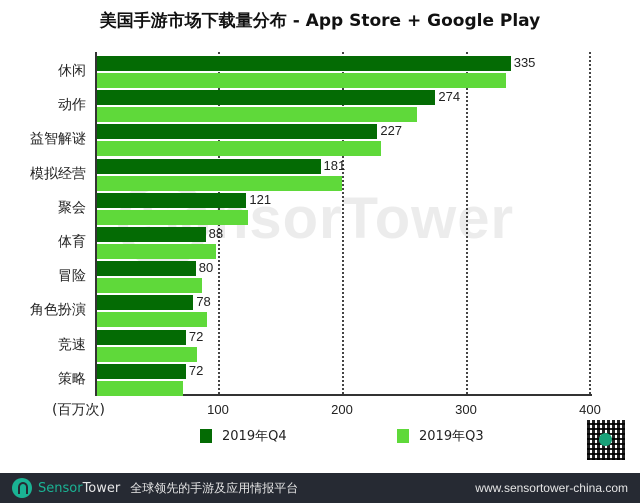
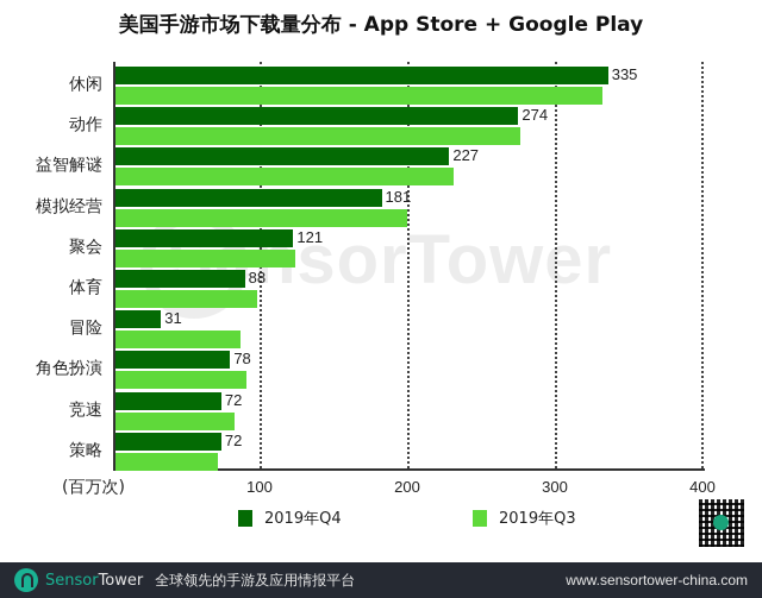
2019年Q3/动作: 259 -> 275
2019年Q4/冒险: 80 -> 31
